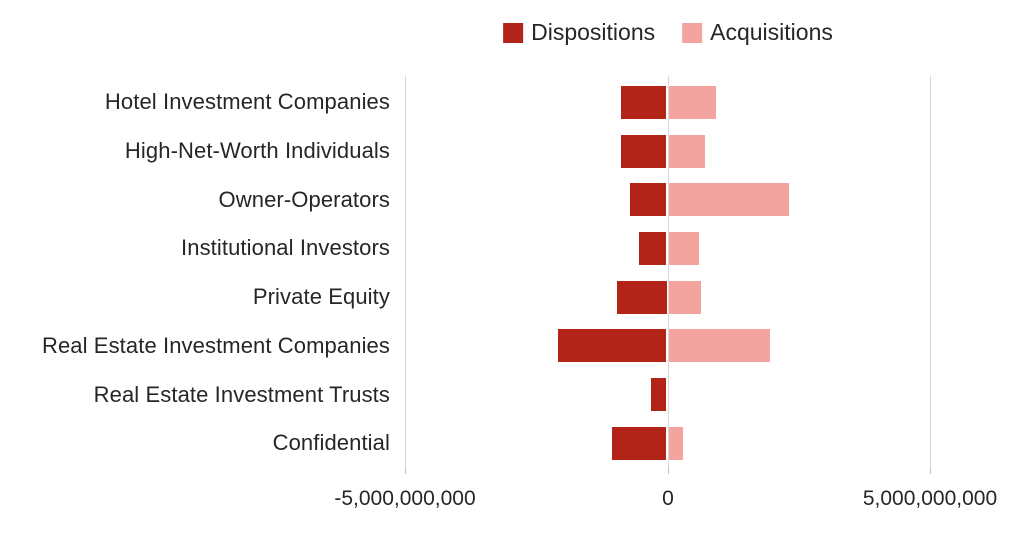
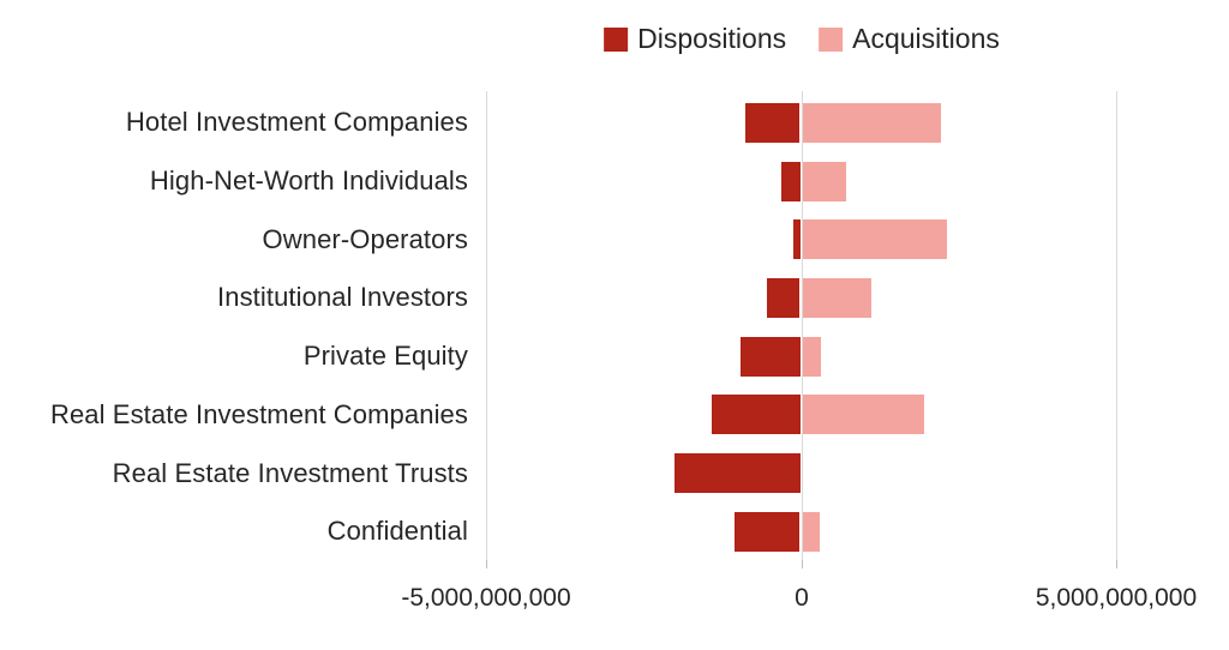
Acquisitions/Hotel Investment Companies: 900000000 -> 2200000000
Dispositions/High-Net-Worth Individuals: -900000000 -> -300000000
Dispositions/Owner-Operators: -700000000 -> -100000000
Acquisitions/Institutional Investors: 600000000 -> 1100000000
Acquisitions/Private Equity: 600000000 -> 300000000
Dispositions/Real Estate Investment Companies: -2100000000 -> -1400000000
Dispositions/Real Estate Investment Trusts: -300000000 -> -2000000000
